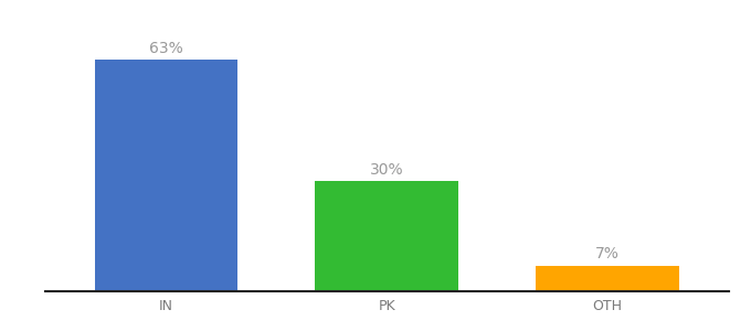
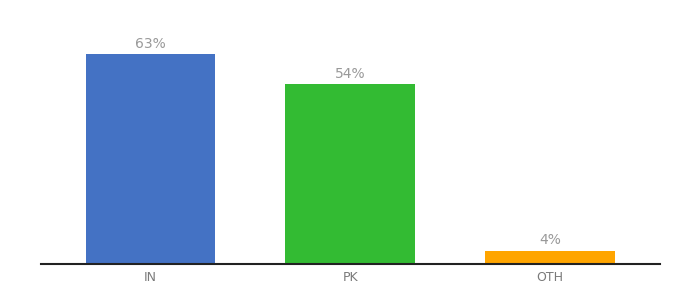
PK: 30% -> 54%
OTH: 7% -> 4%
